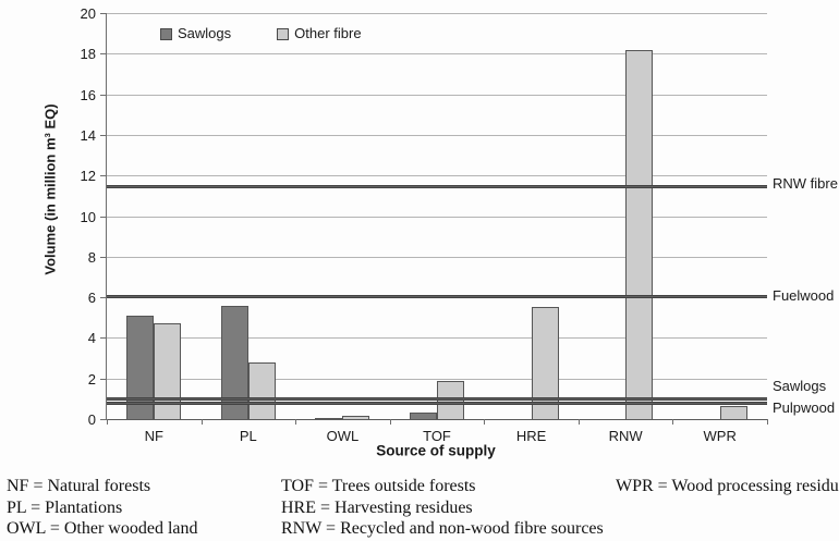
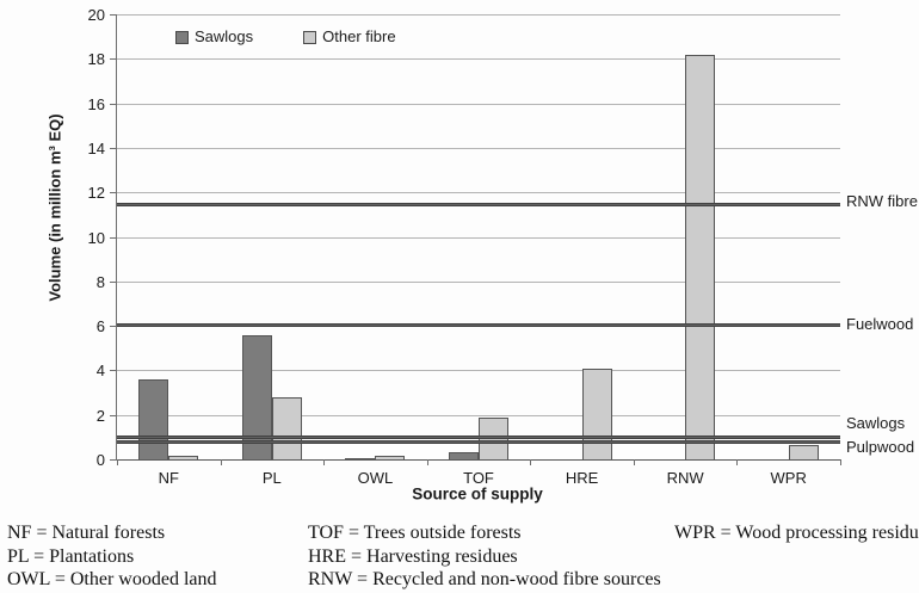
Sawlogs/NF: 5.1 -> 3.6
Other fibre/NF: 4.7 -> 0.1
Other fibre/HRE: 5.5 -> 4.1
